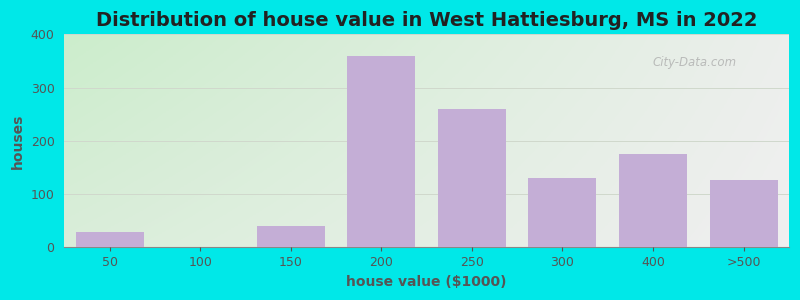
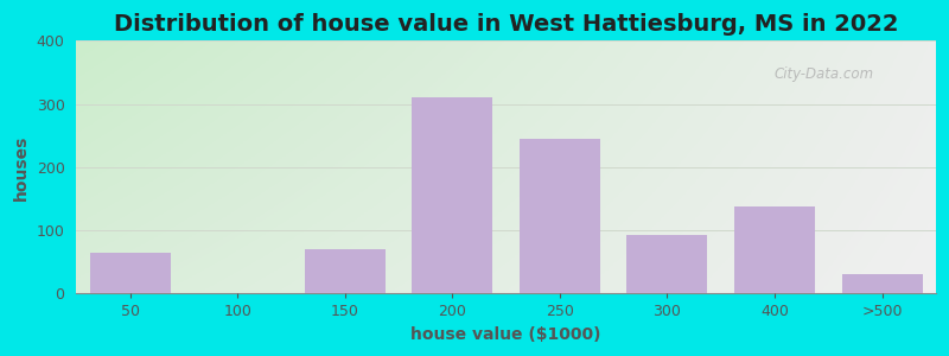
50: 28 -> 65
150: 40 -> 70
200: 360 -> 310
250: 260 -> 245
300: 130 -> 93
400: 176 -> 138
>500: 126 -> 30
